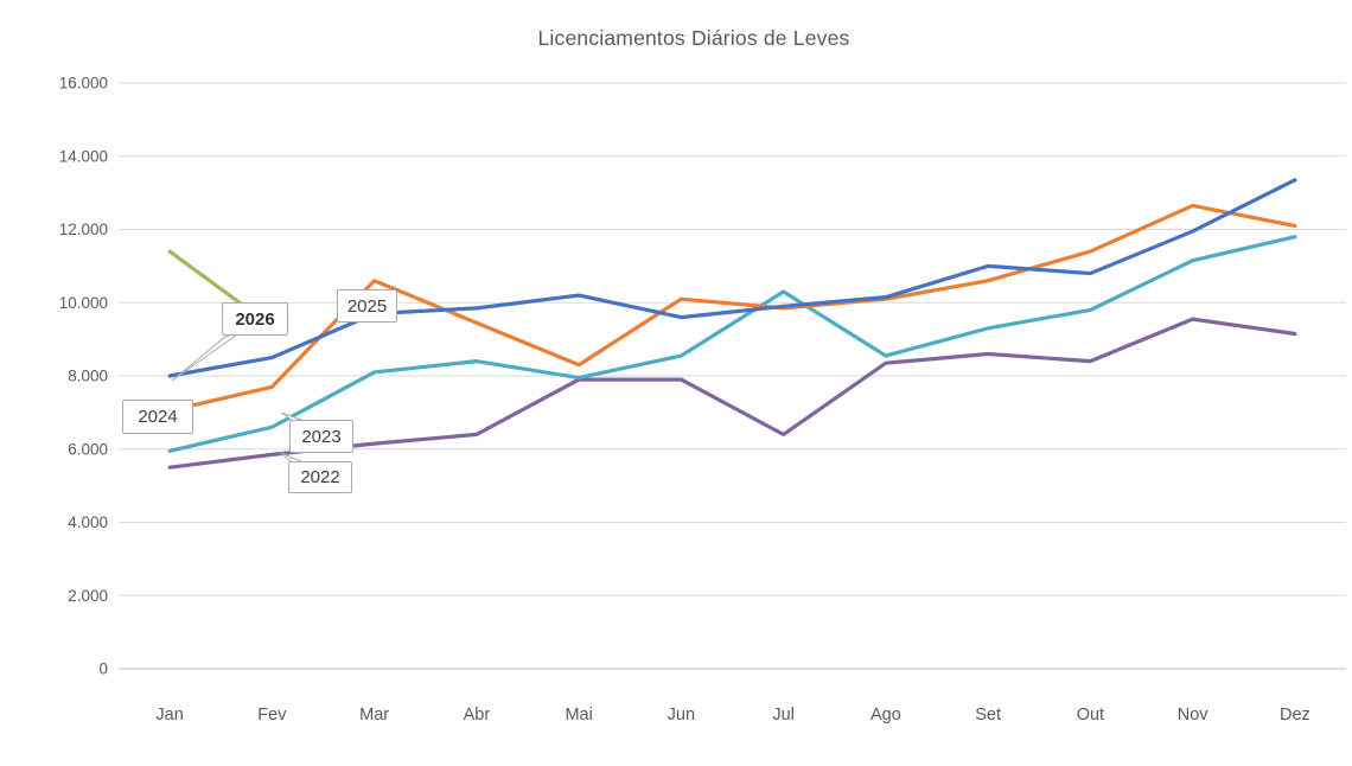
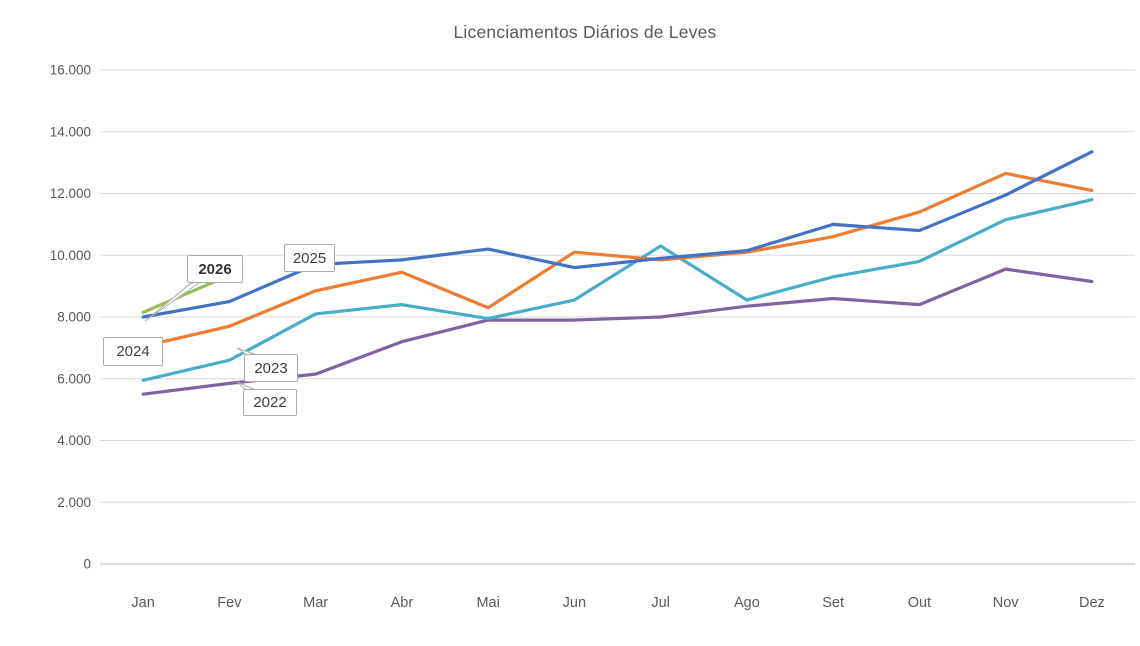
2026/Jan: 11400 -> 8200
2024/Mar: 10600 -> 8800
2022/Abr: 6400 -> 7200
2022/Jul: 6400 -> 8000
